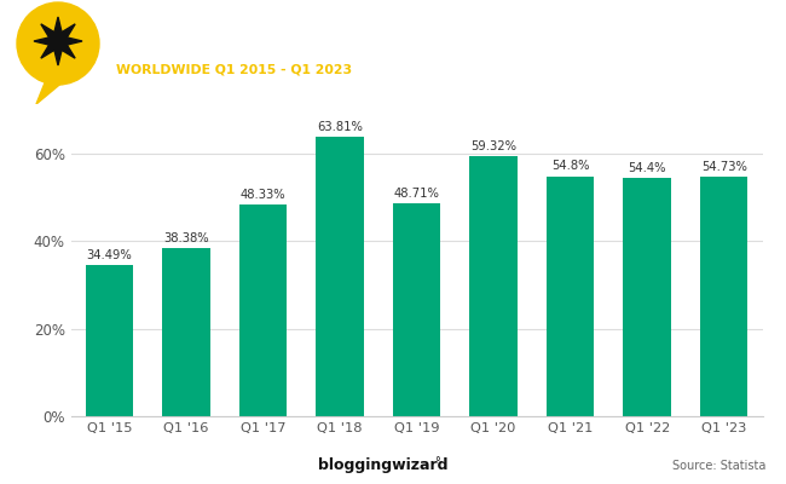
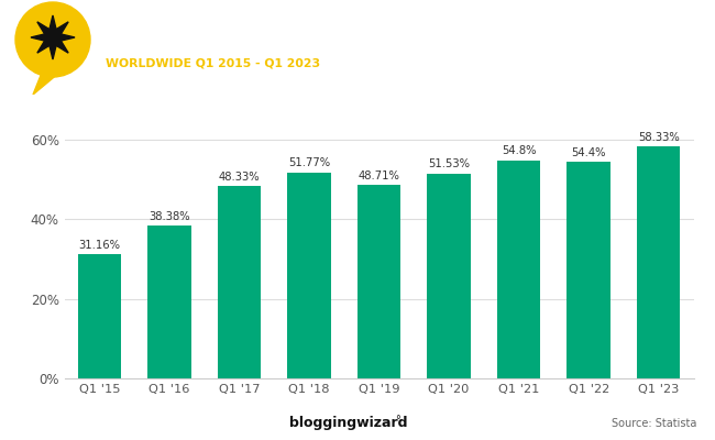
Q1 '15: 34.49% -> 31.16%
Q1 '18: 63.81% -> 51.77%
Q1 '20: 59.32% -> 51.53%
Q1 '23: 54.73% -> 58.33%
